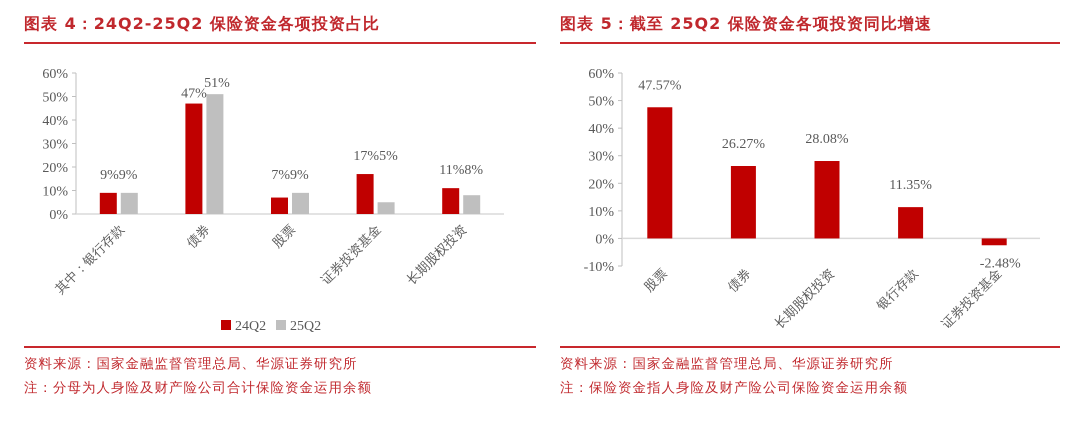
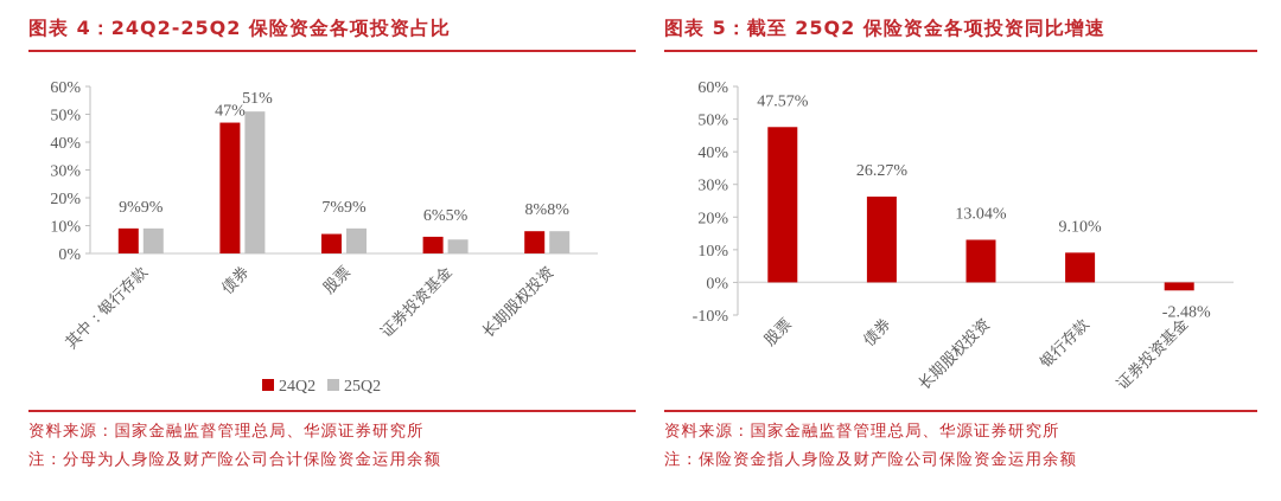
图表 4：24Q2-25Q2 保险资金各项投资占比/24Q2/证券投资基金: 17 -> 6
图表 4：24Q2-25Q2 保险资金各项投资占比/24Q2/长期股权投资: 11 -> 8
图表 5：截至 25Q2 保险资金各项投资同比增速/长期股权投资: 28.08% -> 13.04%
图表 5：截至 25Q2 保险资金各项投资同比增速/银行存款: 11.35% -> 9.10%
